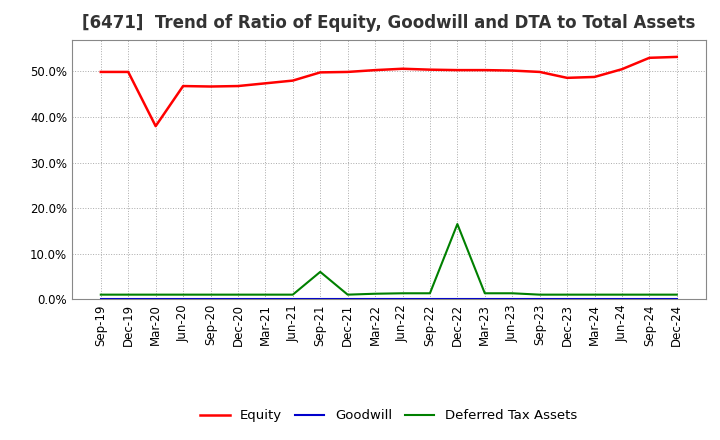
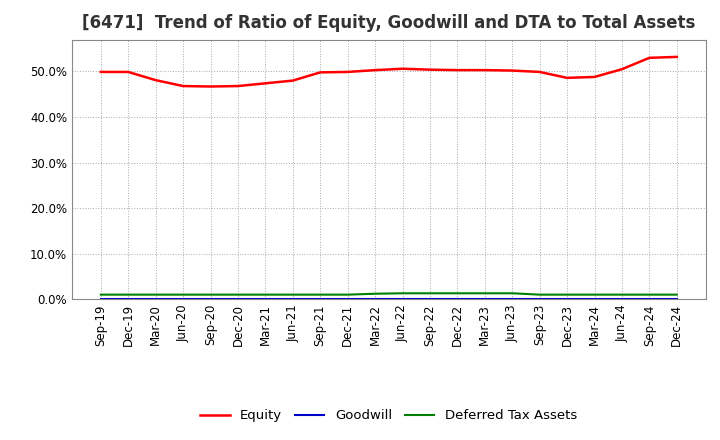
Equity/Mar-20: 38.0% -> 48.1%
Deferred Tax Assets/Sep-21: 6.0% -> 1.0%
Deferred Tax Assets/Dec-22: 16.5% -> 1.3%
